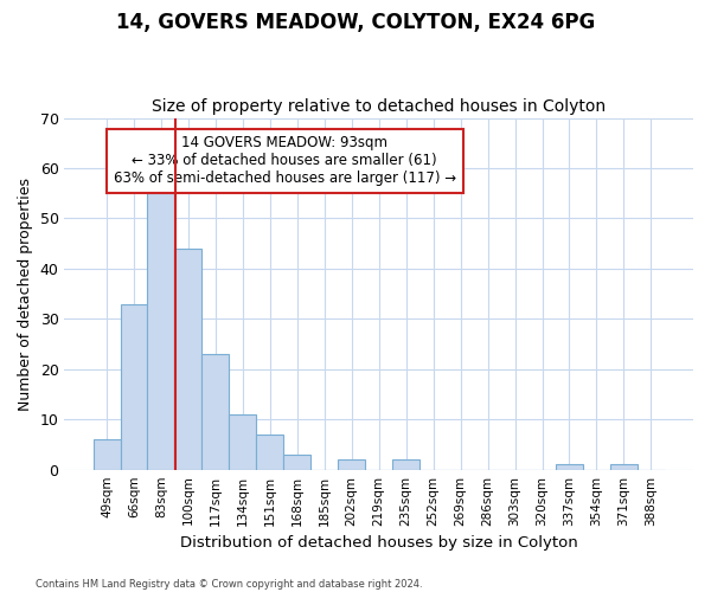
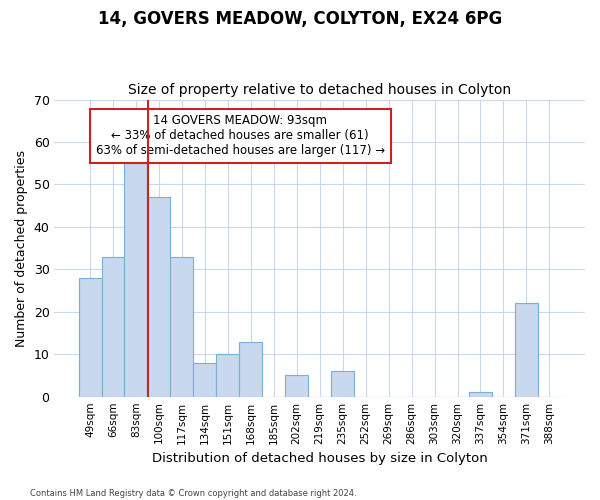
49sqm: 6 -> 28
100sqm: 44 -> 47
117sqm: 23 -> 33
134sqm: 11 -> 8
151sqm: 7 -> 10
168sqm: 3 -> 13
202sqm: 2 -> 5
235sqm: 2 -> 6
371sqm: 1 -> 22
